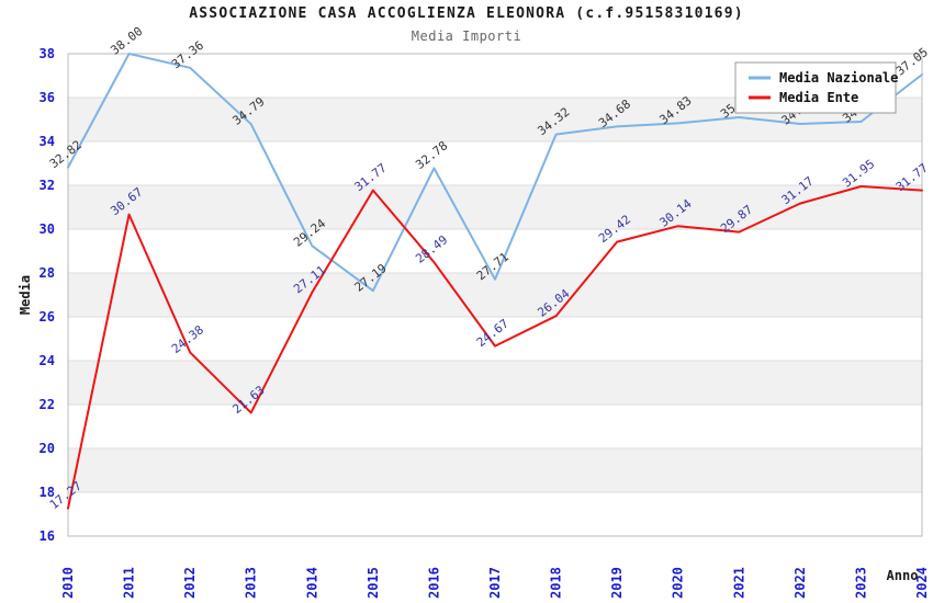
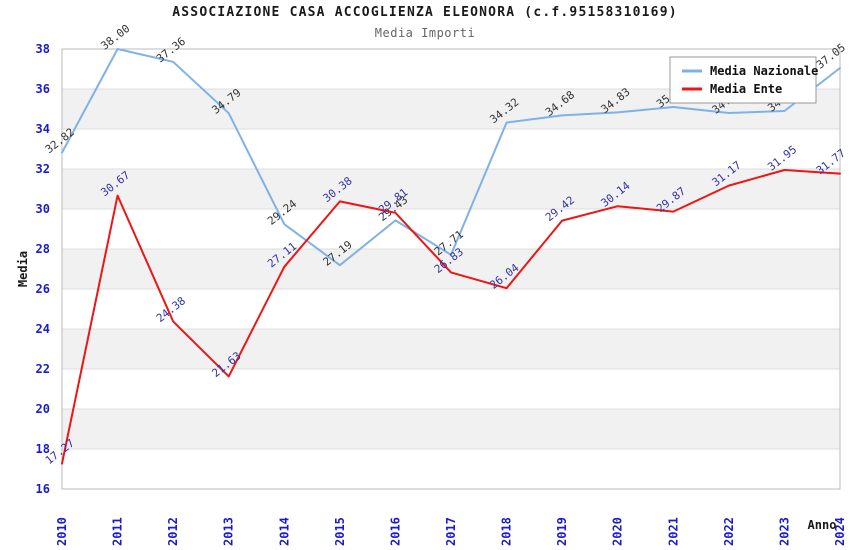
Media Ente/2015: 31.77 -> 30.38
Media Nazionale/2016: 32.78 -> 29.43
Media Ente/2016: 28.49 -> 29.81
Media Ente/2017: 24.67 -> 26.83
